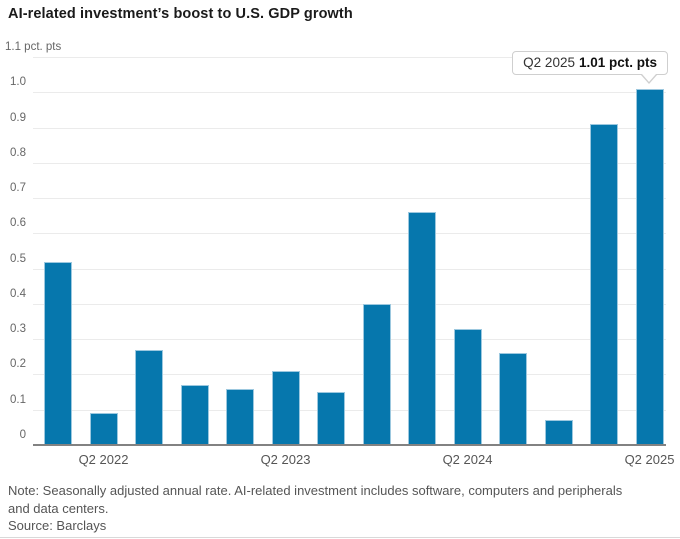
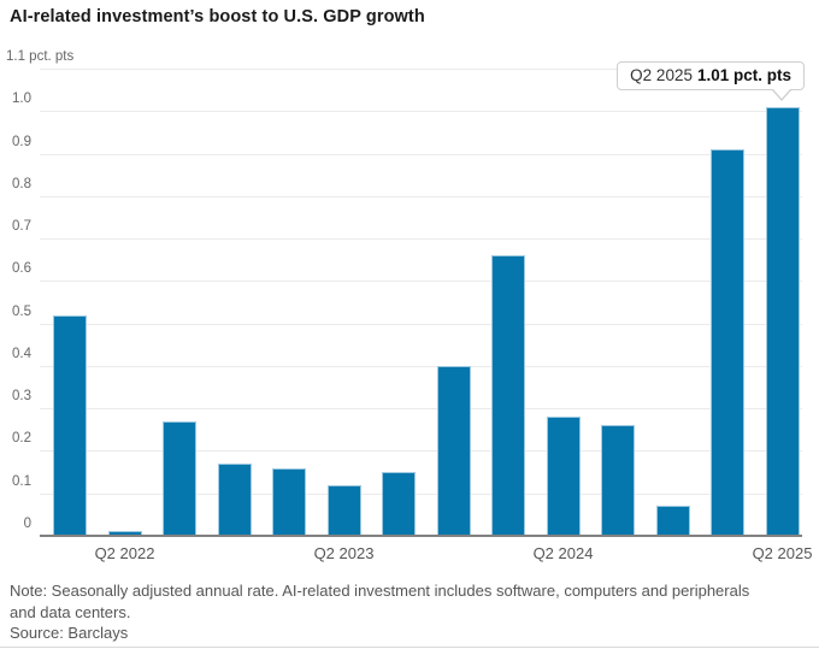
Q2 2022: 0.09 -> 0.01
Q2 2023: 0.21 -> 0.12
Q2 2024: 0.33 -> 0.28
